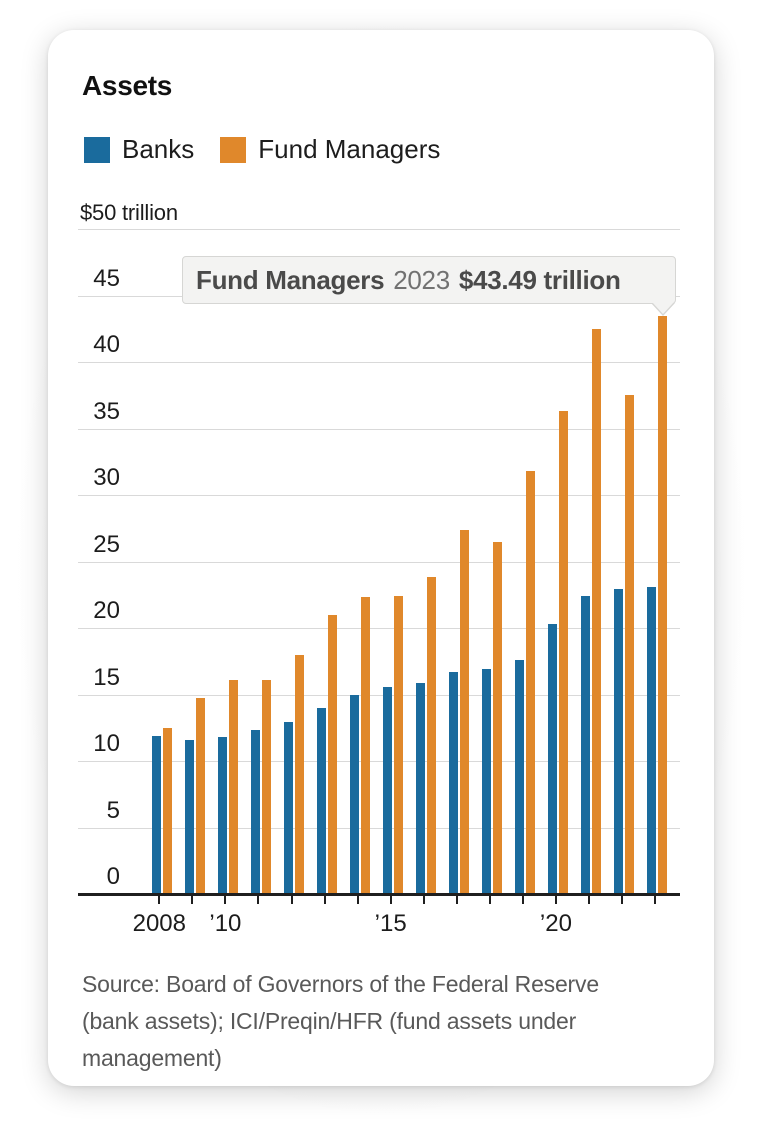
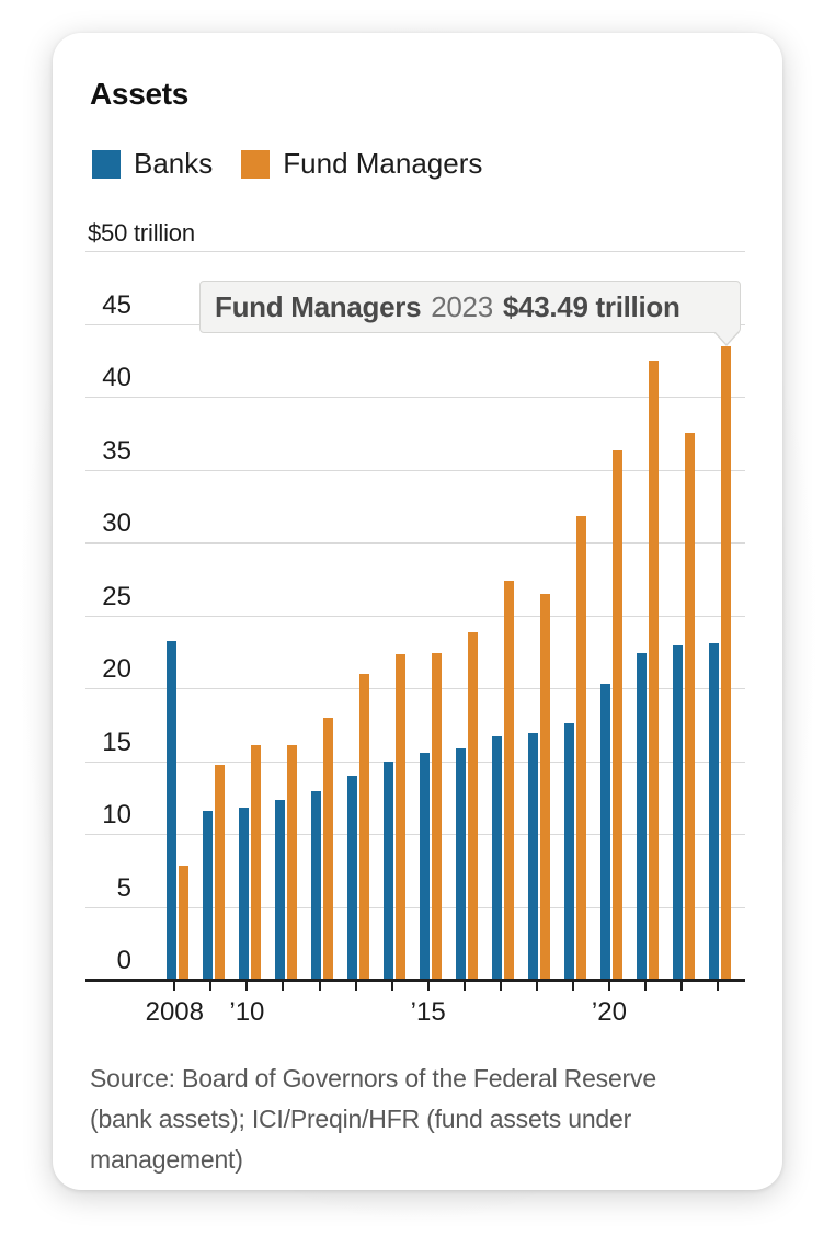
Banks/2008: 11.9 -> 23.2
Fund Managers/2008: 12.5 -> 7.8
